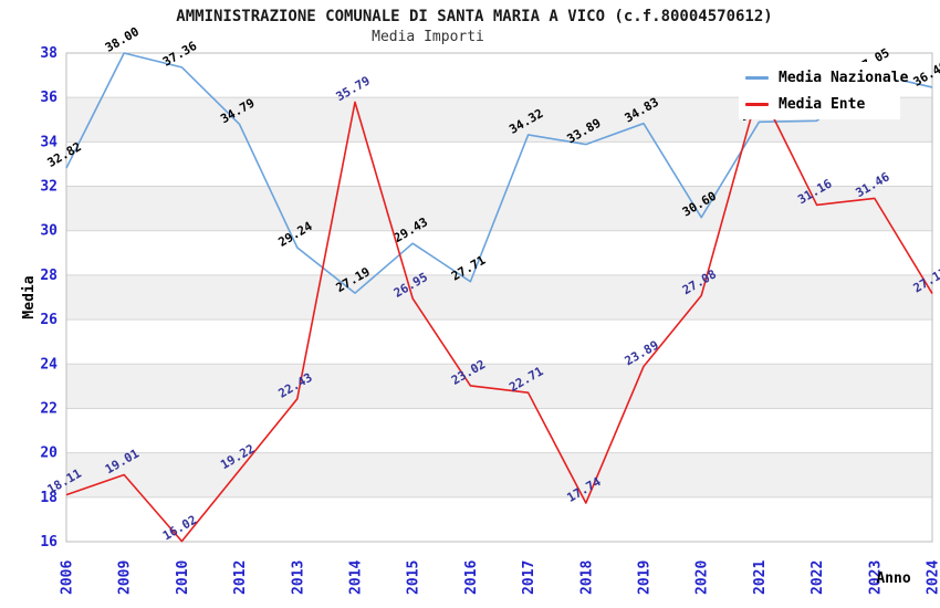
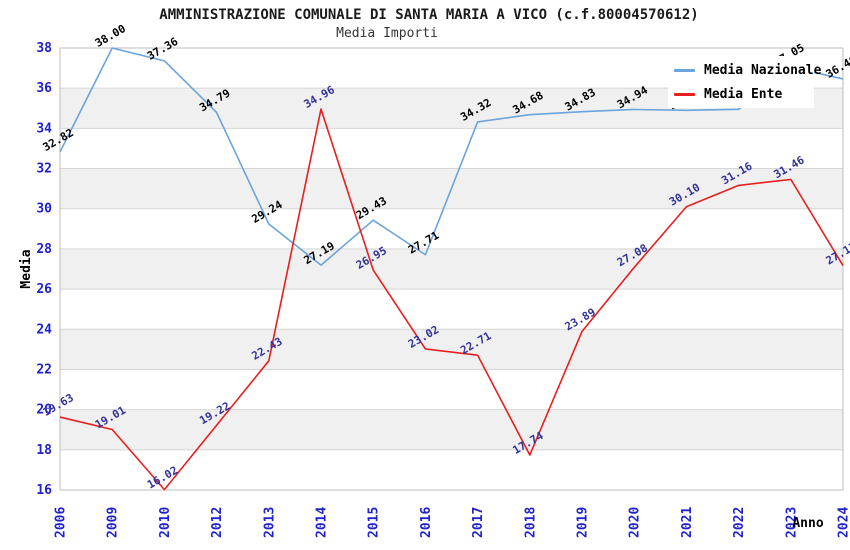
Media Ente/2006: 18.11 -> 19.63
Media Ente/2014: 35.79 -> 34.96
Media Nazionale/2018: 33.89 -> 34.68
Media Nazionale/2020: 30.60 -> 34.94
Media Ente/2021: 36.40 -> 30.10
